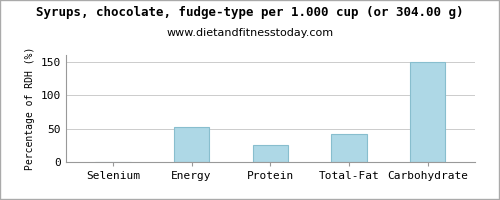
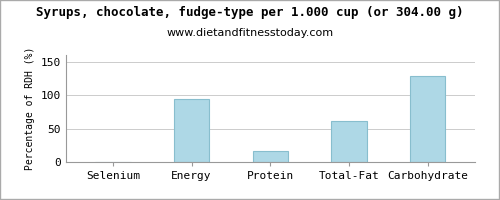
Energy: 53 -> 94
Protein: 26 -> 16
Total-Fat: 42 -> 62
Carbohydrate: 149 -> 128
